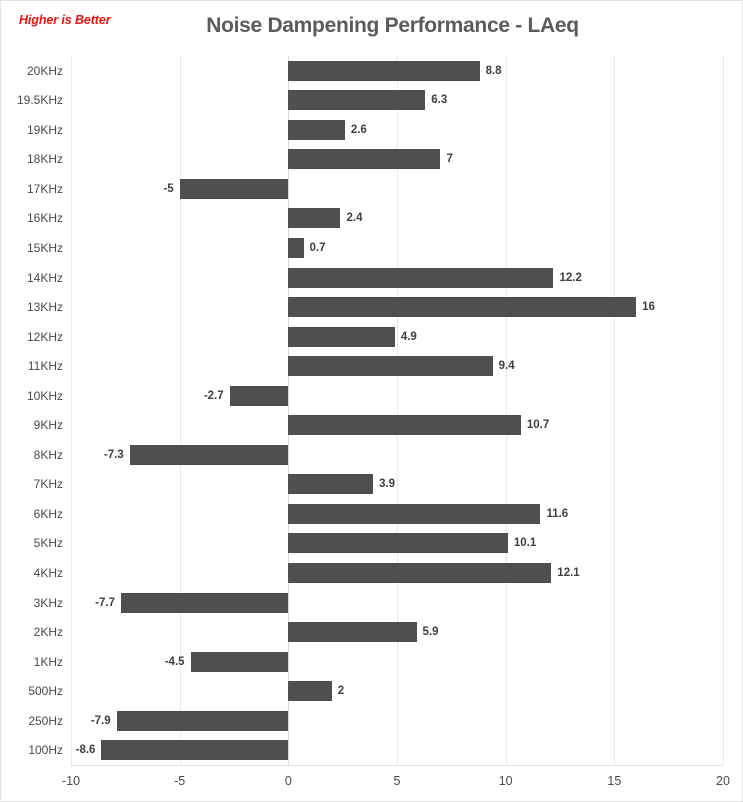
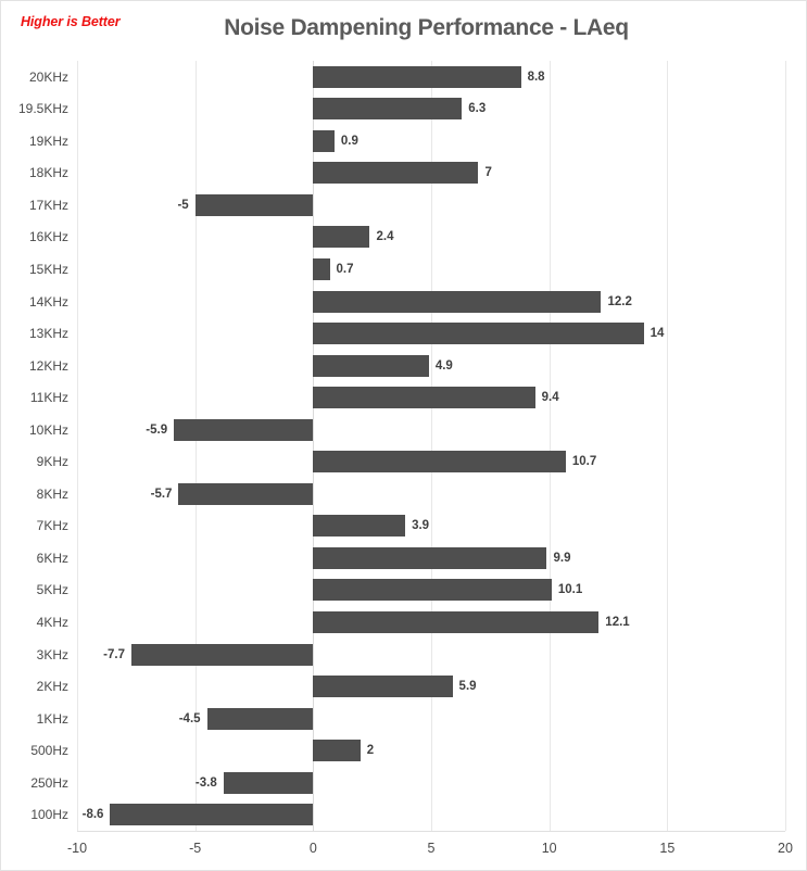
19KHz: 2.6 -> 0.9
13KHz: 16 -> 14
10KHz: -2.7 -> -5.9
8KHz: -7.3 -> -5.7
6KHz: 11.6 -> 9.9
250Hz: -7.9 -> -3.8
